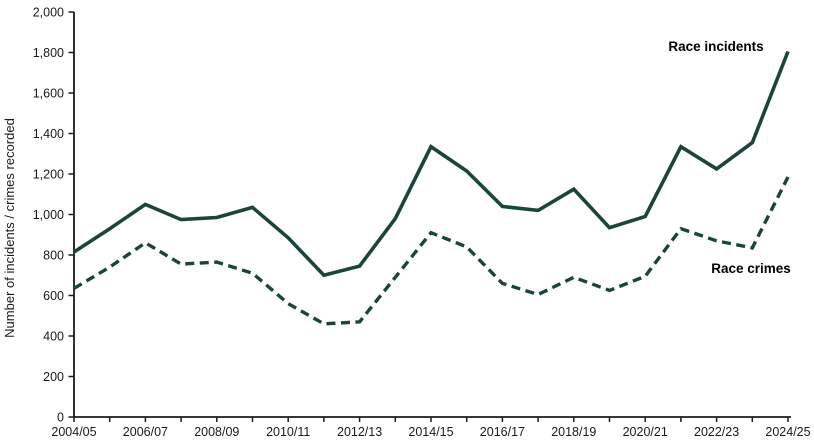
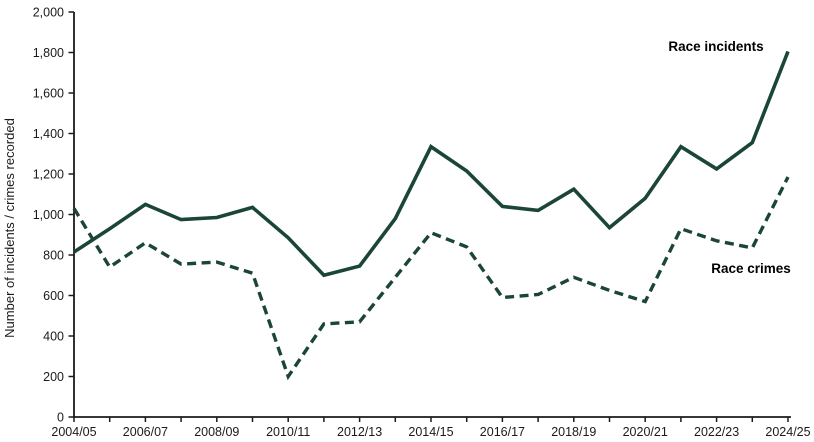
Race crimes/2004/05: 640 -> 1030
Race crimes/2010/11: 560 -> 200
Race crimes/2016/17: 660 -> 590
Race incidents/2020/21: 990 -> 1080
Race crimes/2020/21: 700 -> 570
